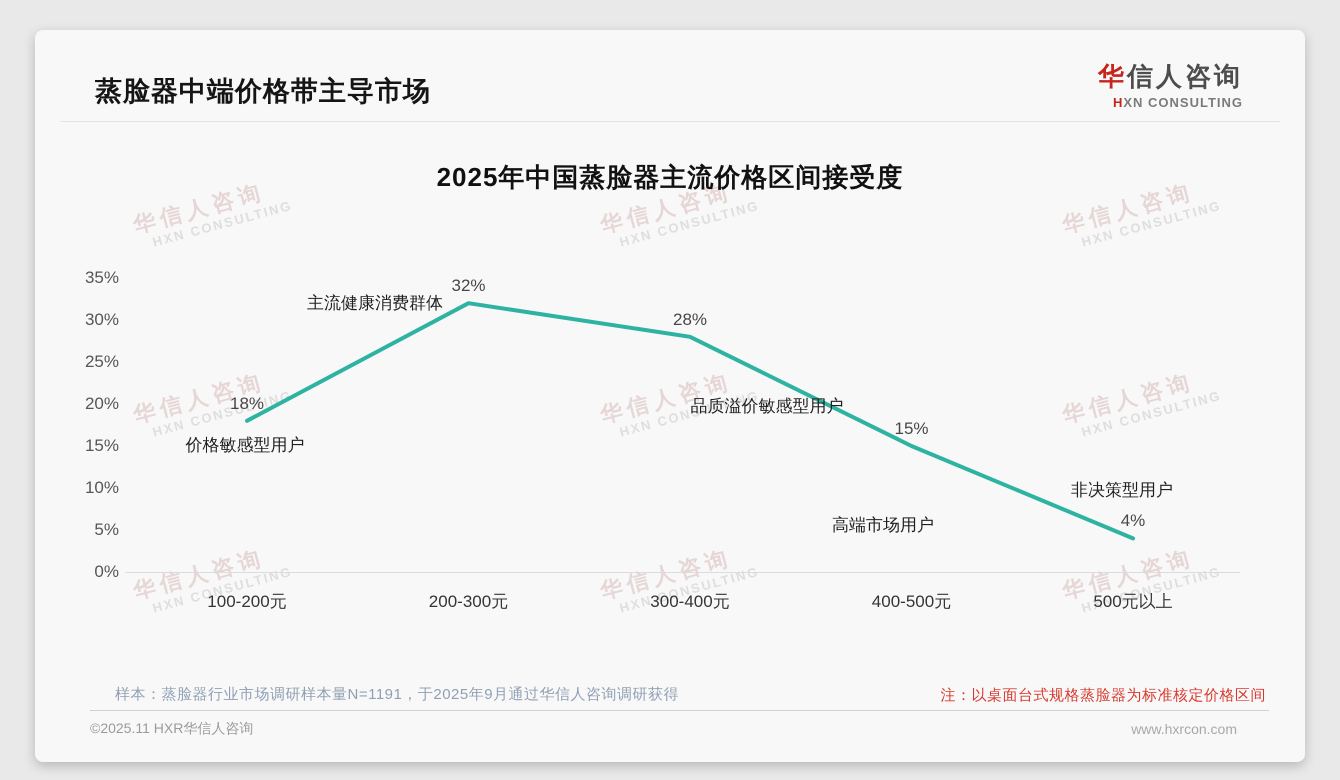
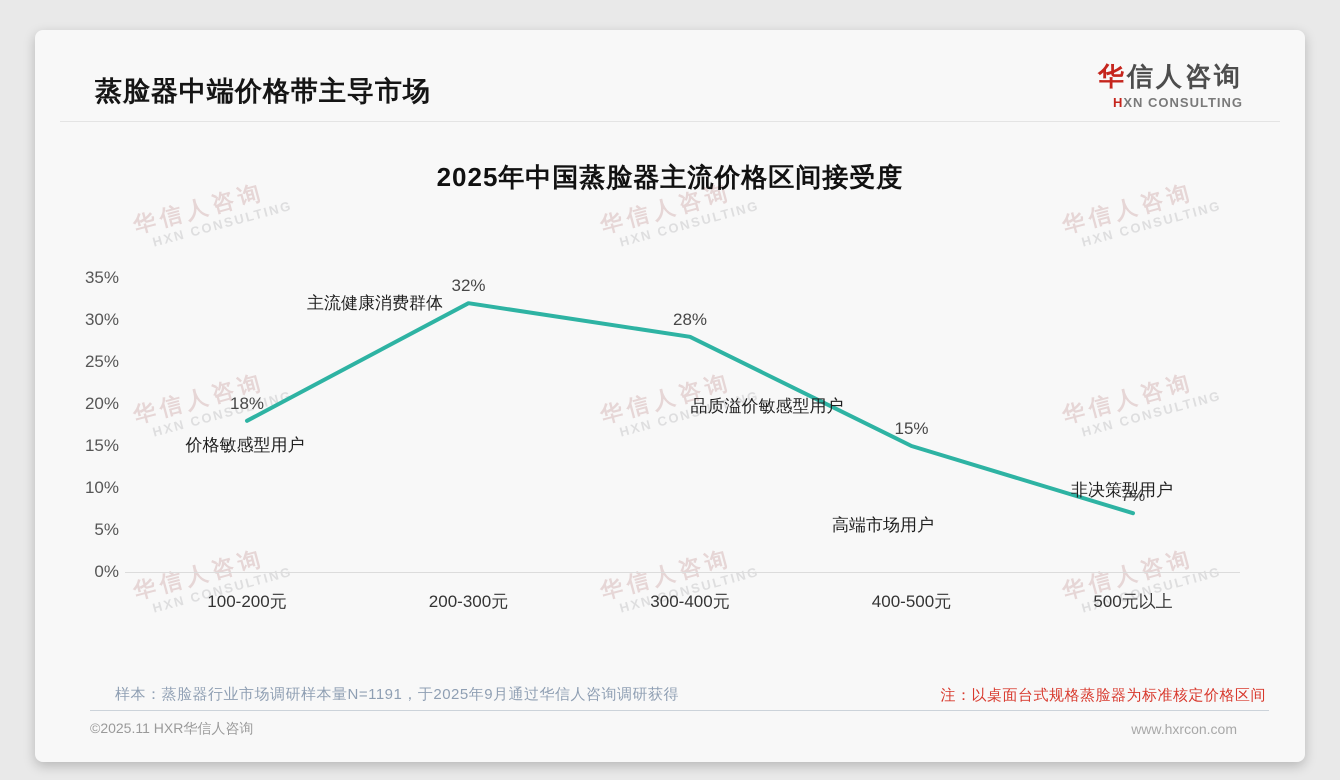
500元以上: 4% -> 7%
